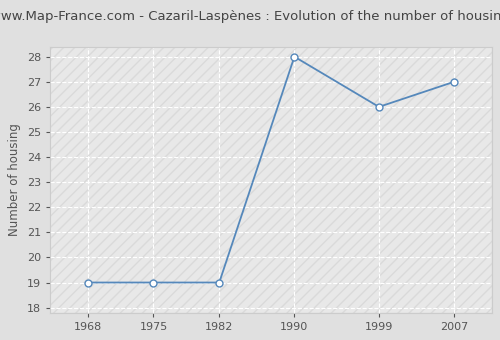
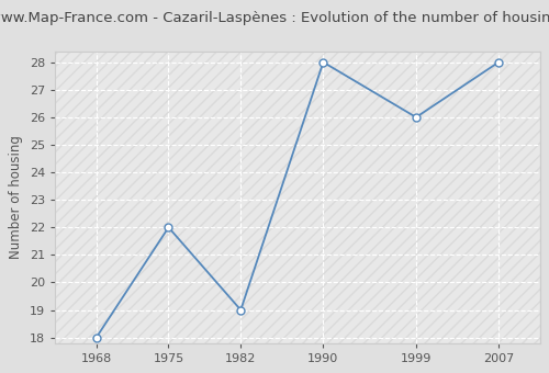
1968: 19 -> 18
1975: 19 -> 22
2007: 27 -> 28
